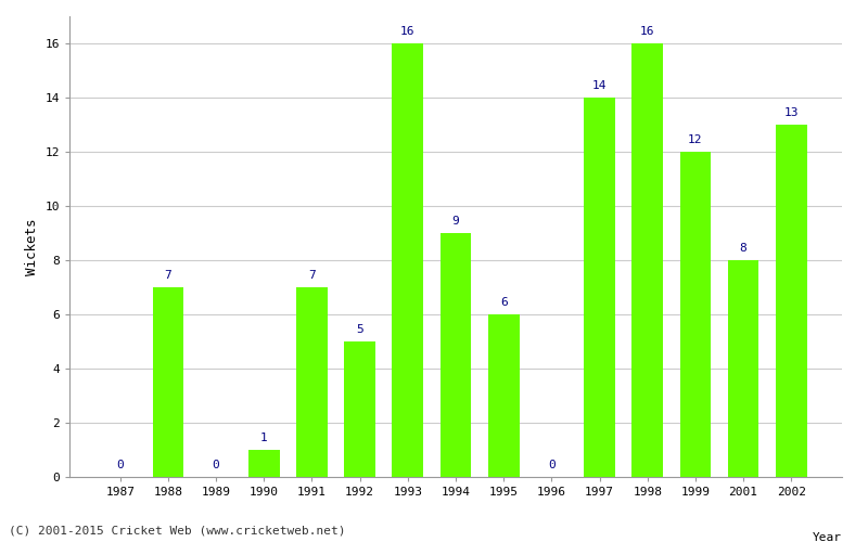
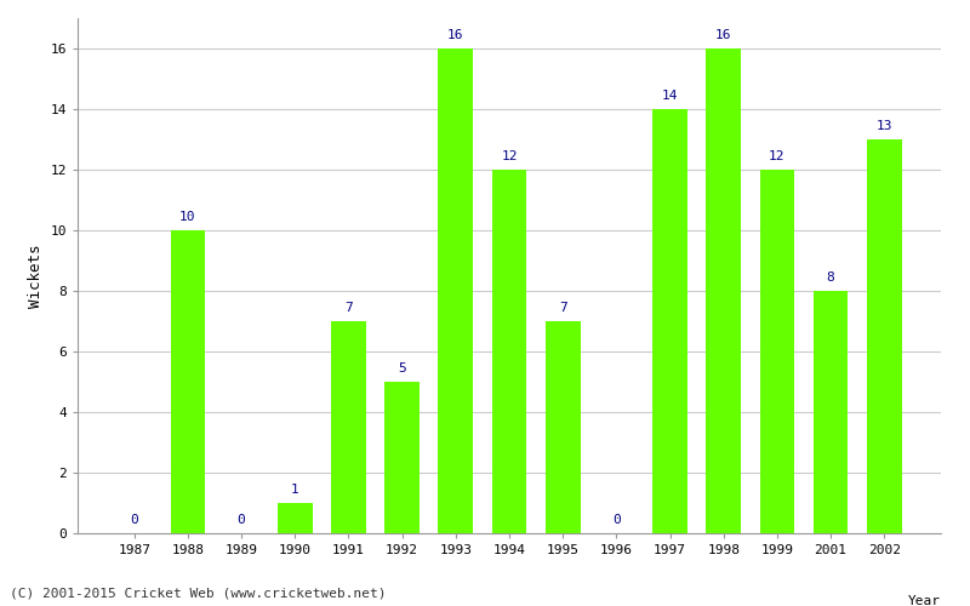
1988: 7 -> 10
1994: 9 -> 12
1995: 6 -> 7
